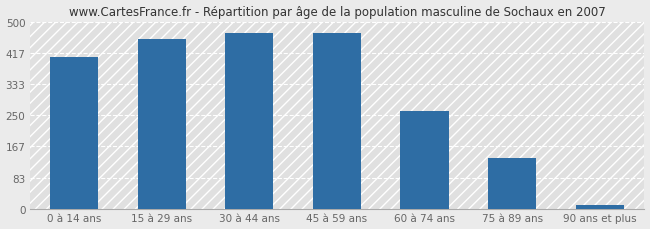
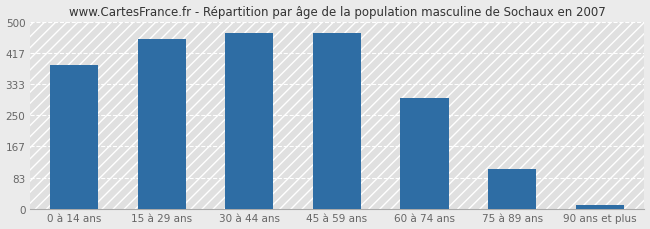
0 à 14 ans: 405 -> 383
60 à 74 ans: 260 -> 295
75 à 89 ans: 135 -> 107
